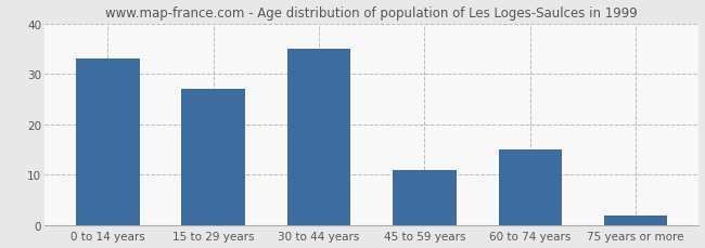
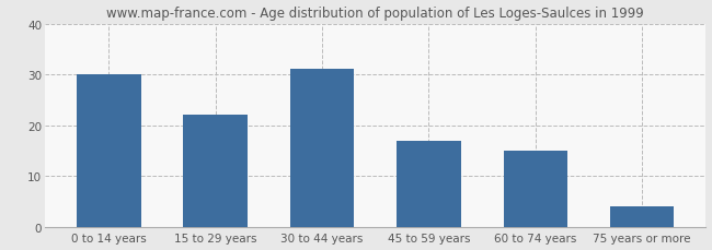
0 to 14 years: 33 -> 30
15 to 29 years: 27 -> 22
30 to 44 years: 35 -> 31
45 to 59 years: 11 -> 17
75 years or more: 2 -> 4
